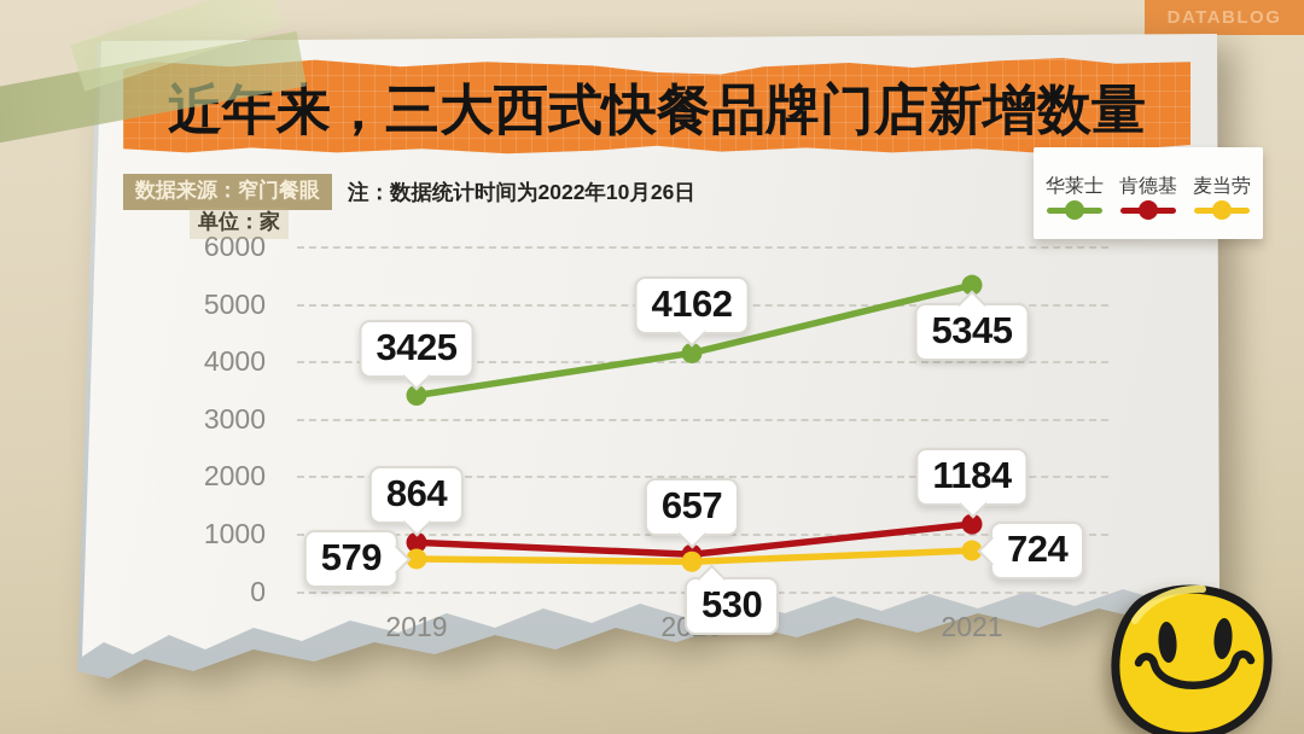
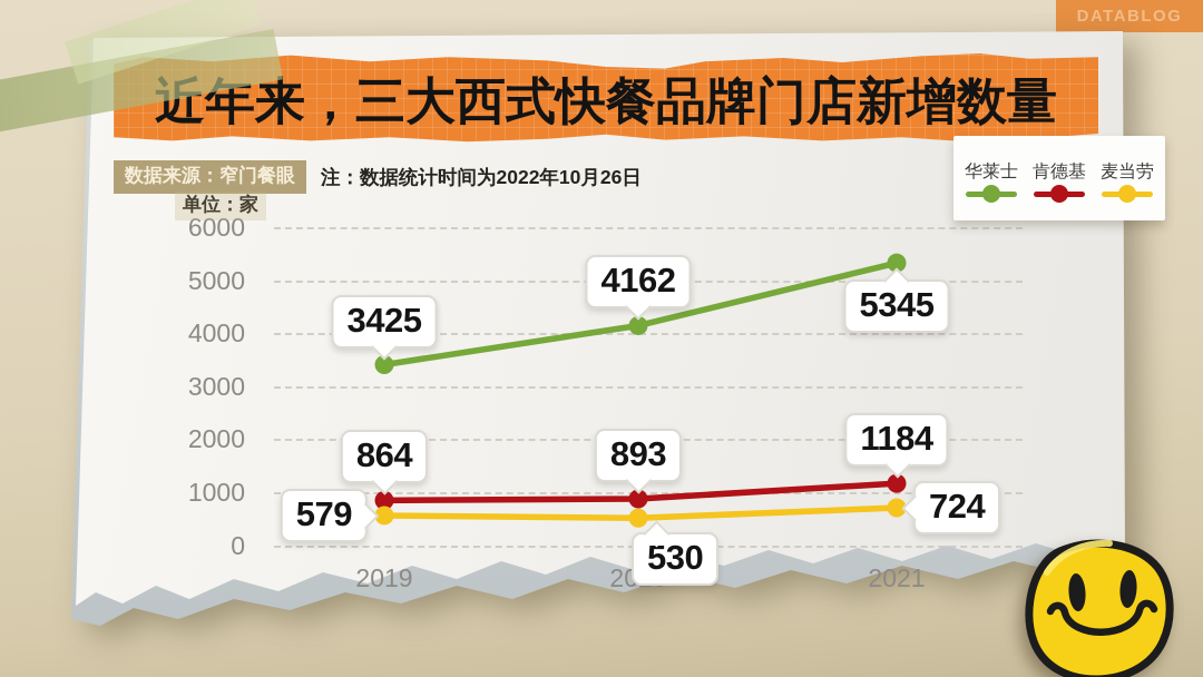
肯德基/2020: 657 -> 893
